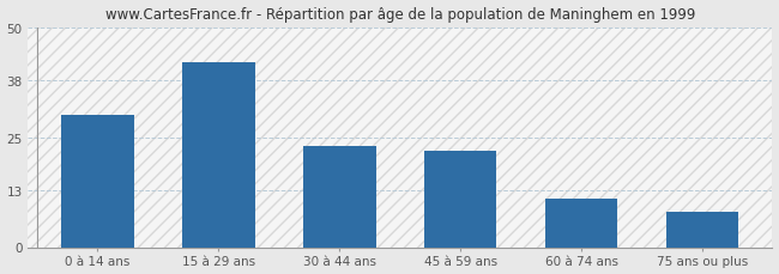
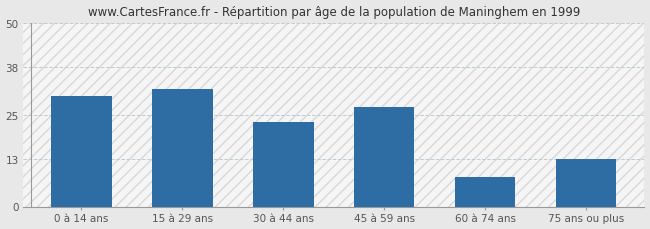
15 à 29 ans: 42 -> 32
45 à 59 ans: 22 -> 27
60 à 74 ans: 11 -> 8
75 ans ou plus: 8 -> 13
